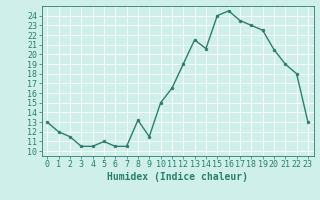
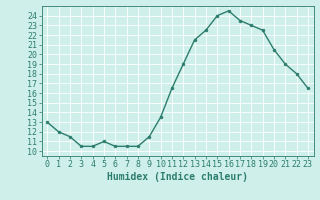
8: 13.2 -> 10.5
10: 15.0 -> 13.5
14: 20.6 -> 22.5
23: 13.0 -> 16.5
